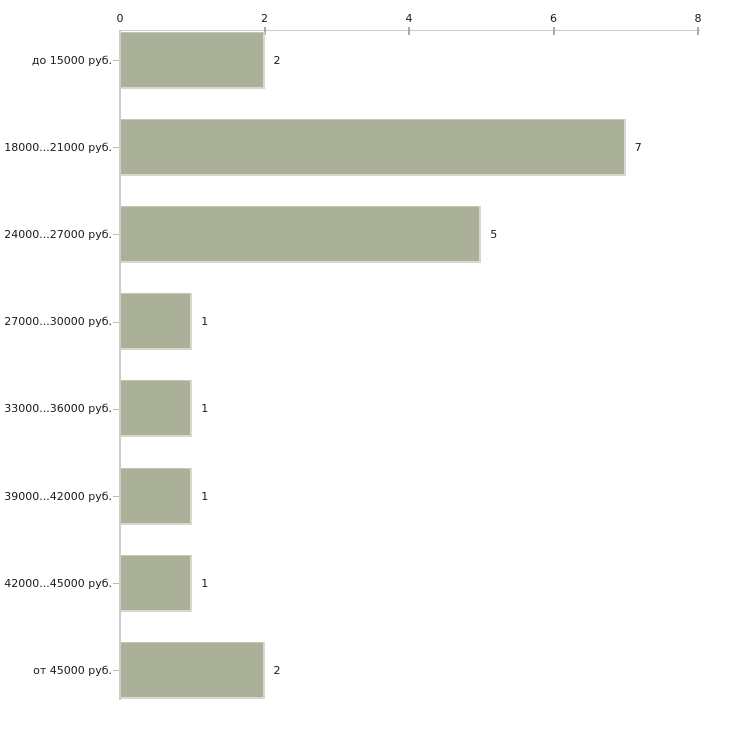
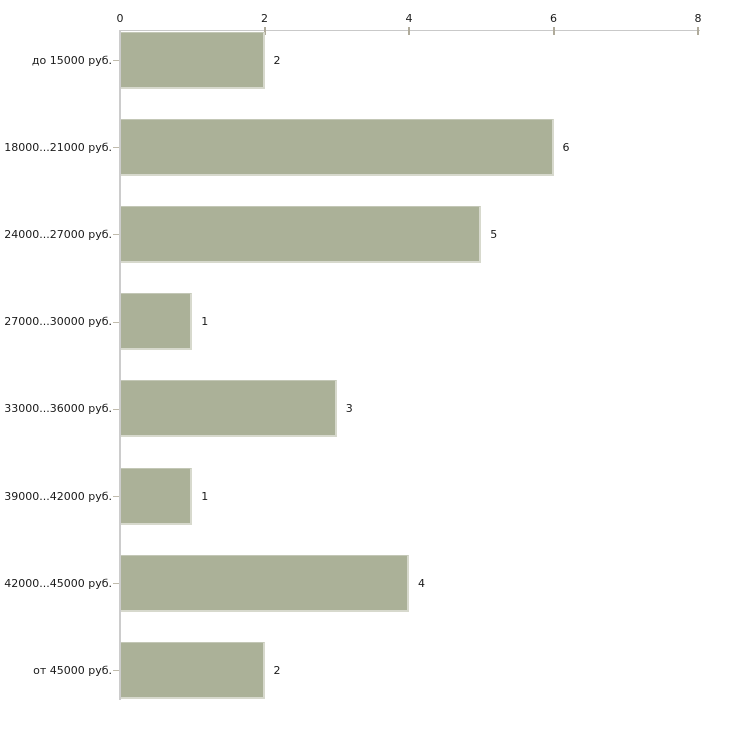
18000...21000 руб.: 7 -> 6
33000...36000 руб.: 1 -> 3
42000...45000 руб.: 1 -> 4
